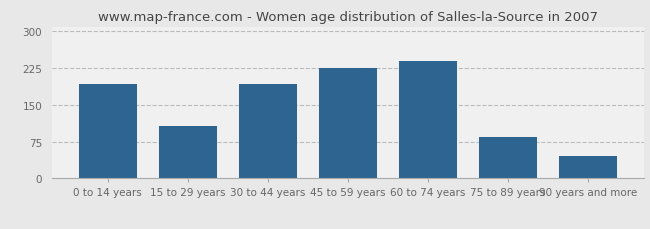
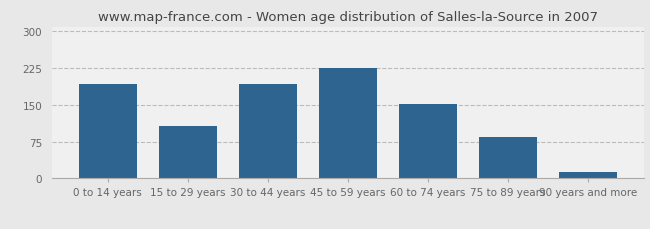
60 to 74 years: 240 -> 152
90 years and more: 45 -> 13
